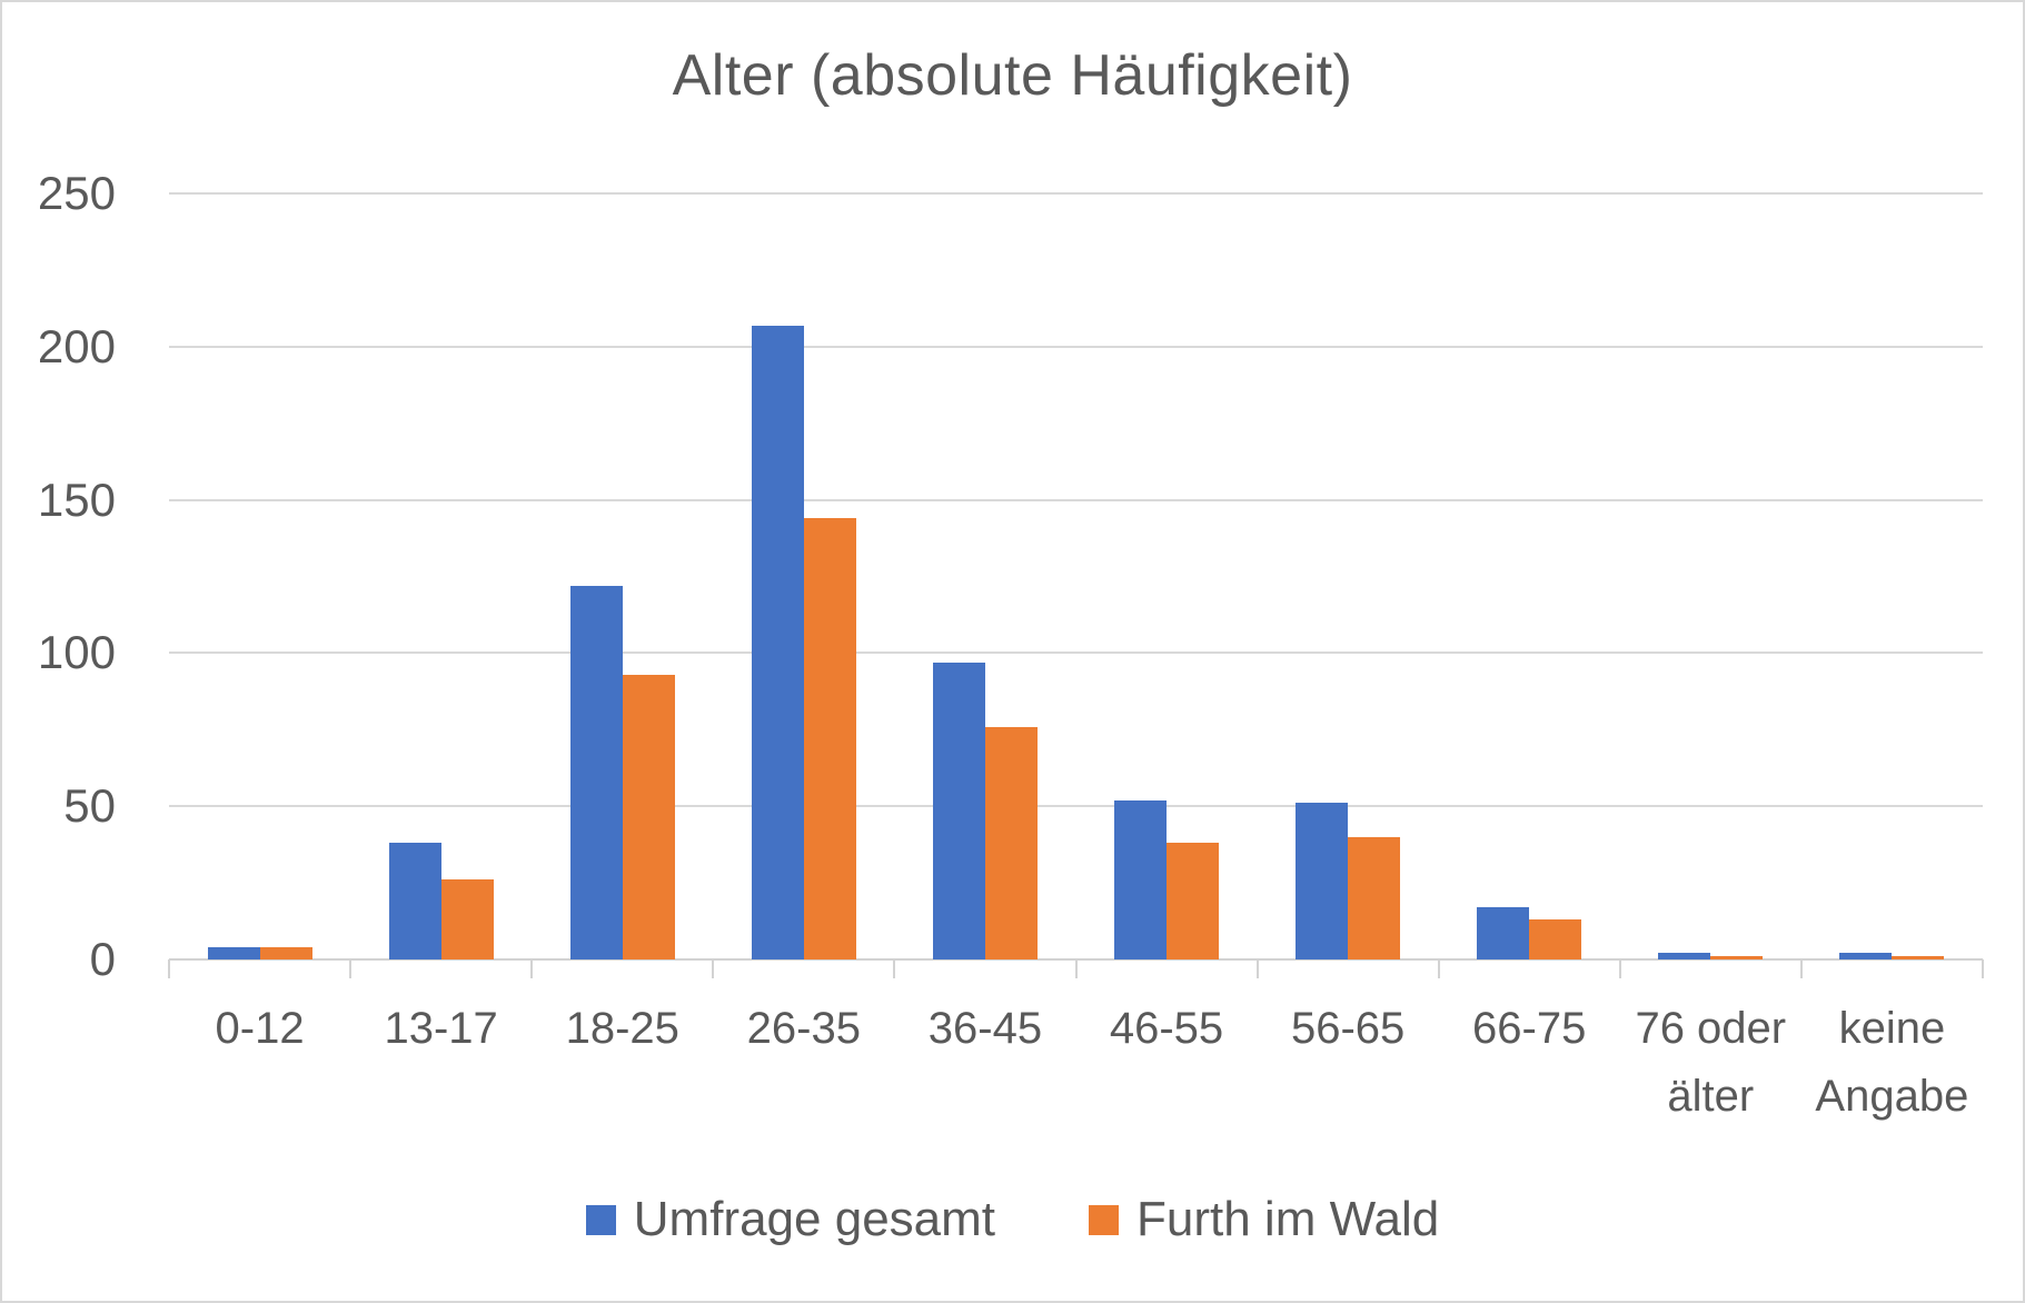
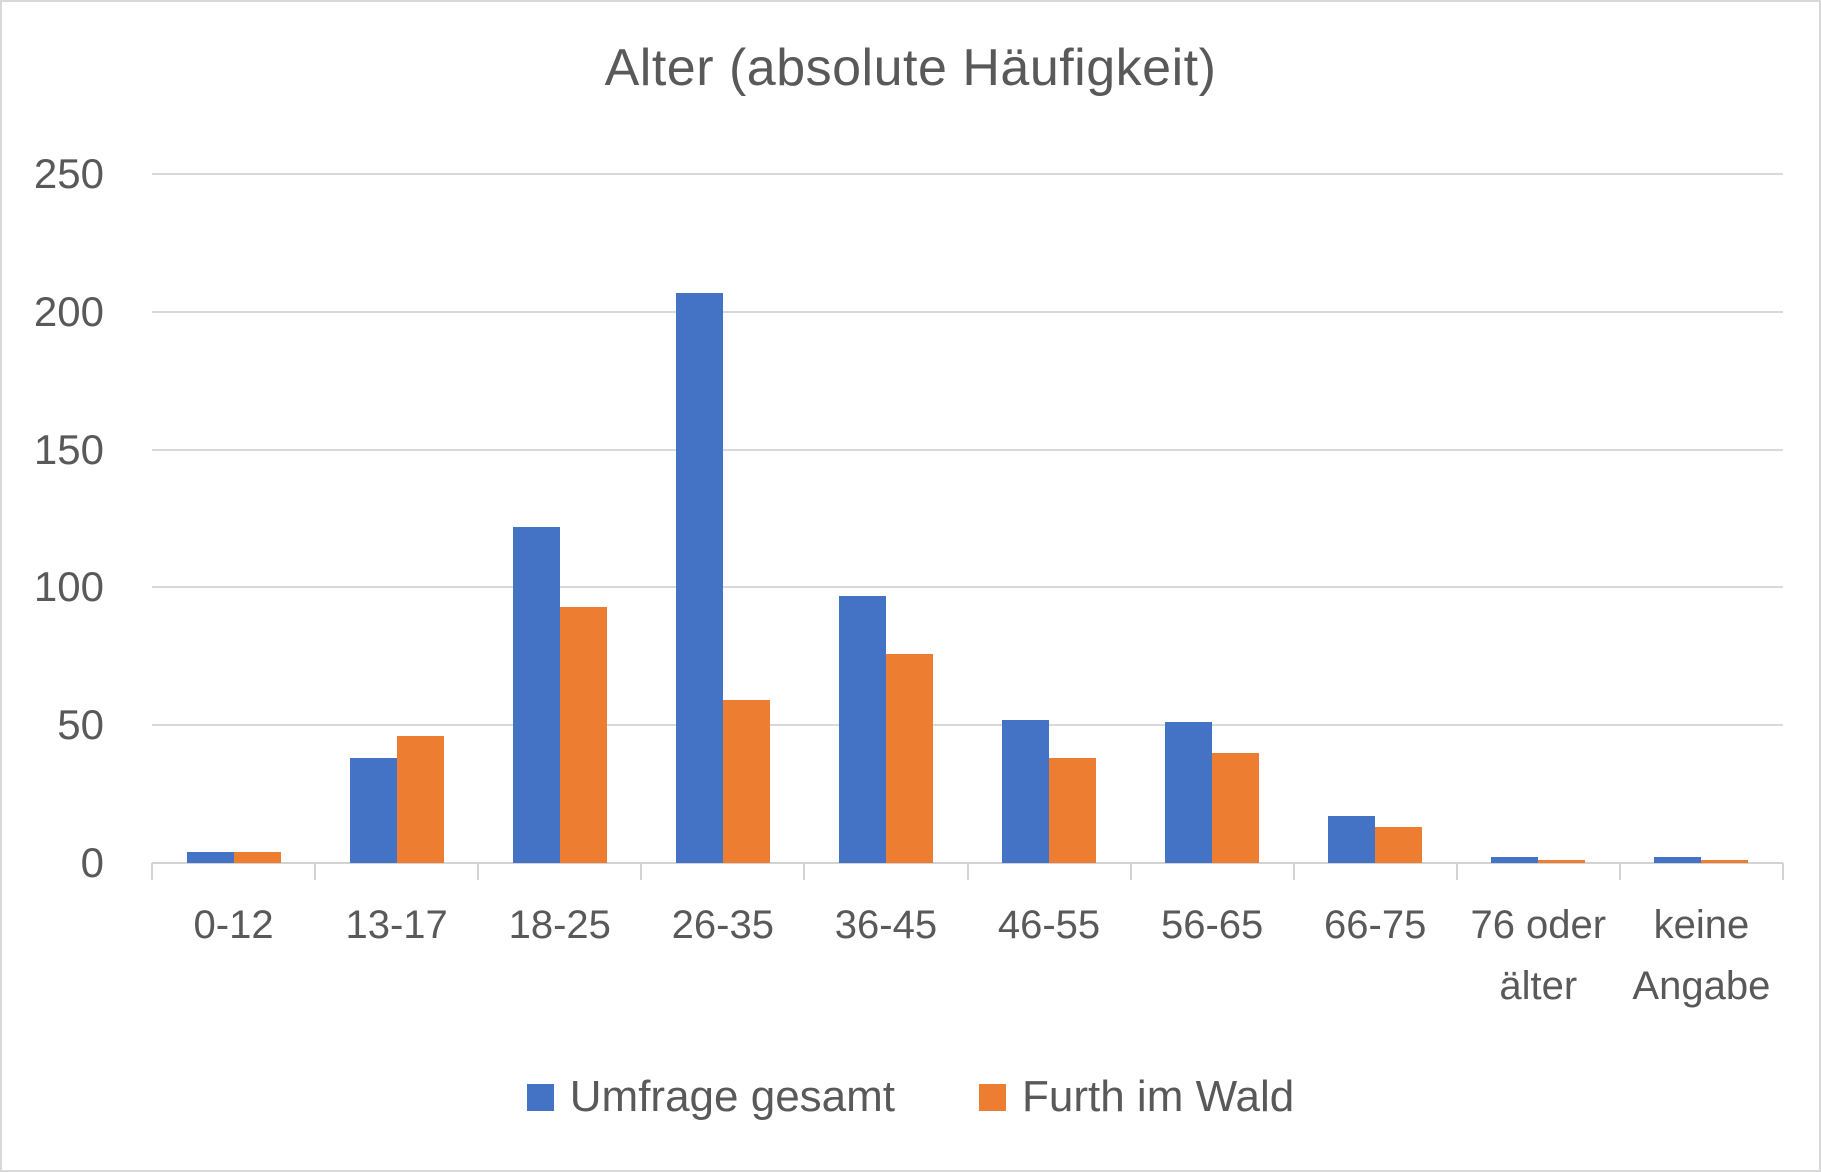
Furth im Wald/13-17: 26 -> 46
Furth im Wald/26-35: 144 -> 59
